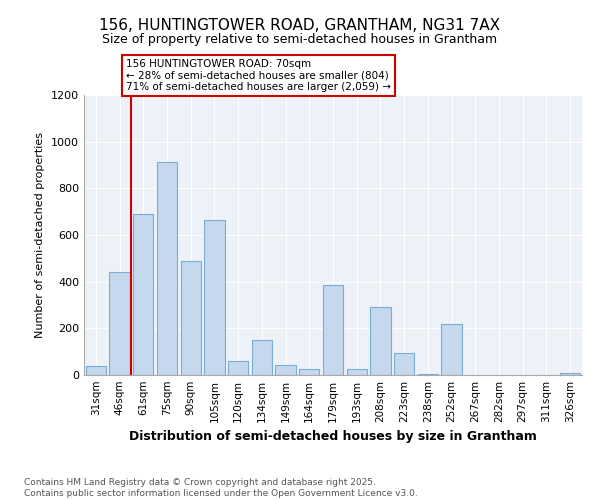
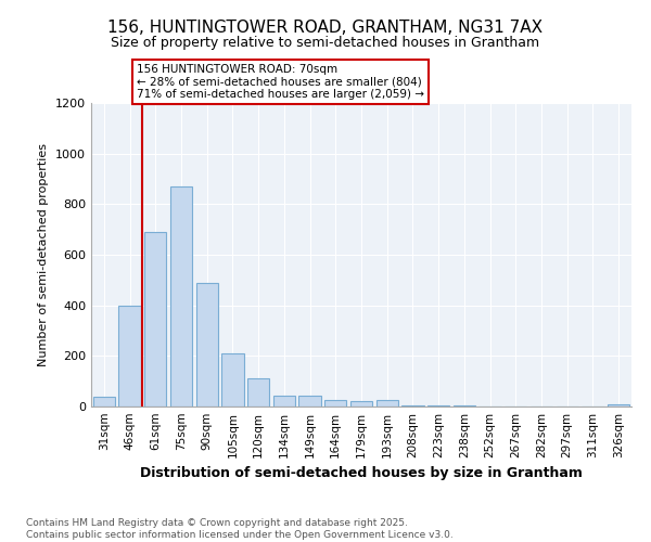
46sqm: 440 -> 400
75sqm: 915 -> 870
105sqm: 665 -> 210
120sqm: 60 -> 110
134sqm: 150 -> 45
179sqm: 385 -> 20
208sqm: 290 -> 5
223sqm: 95 -> 3
252sqm: 220 -> 2
